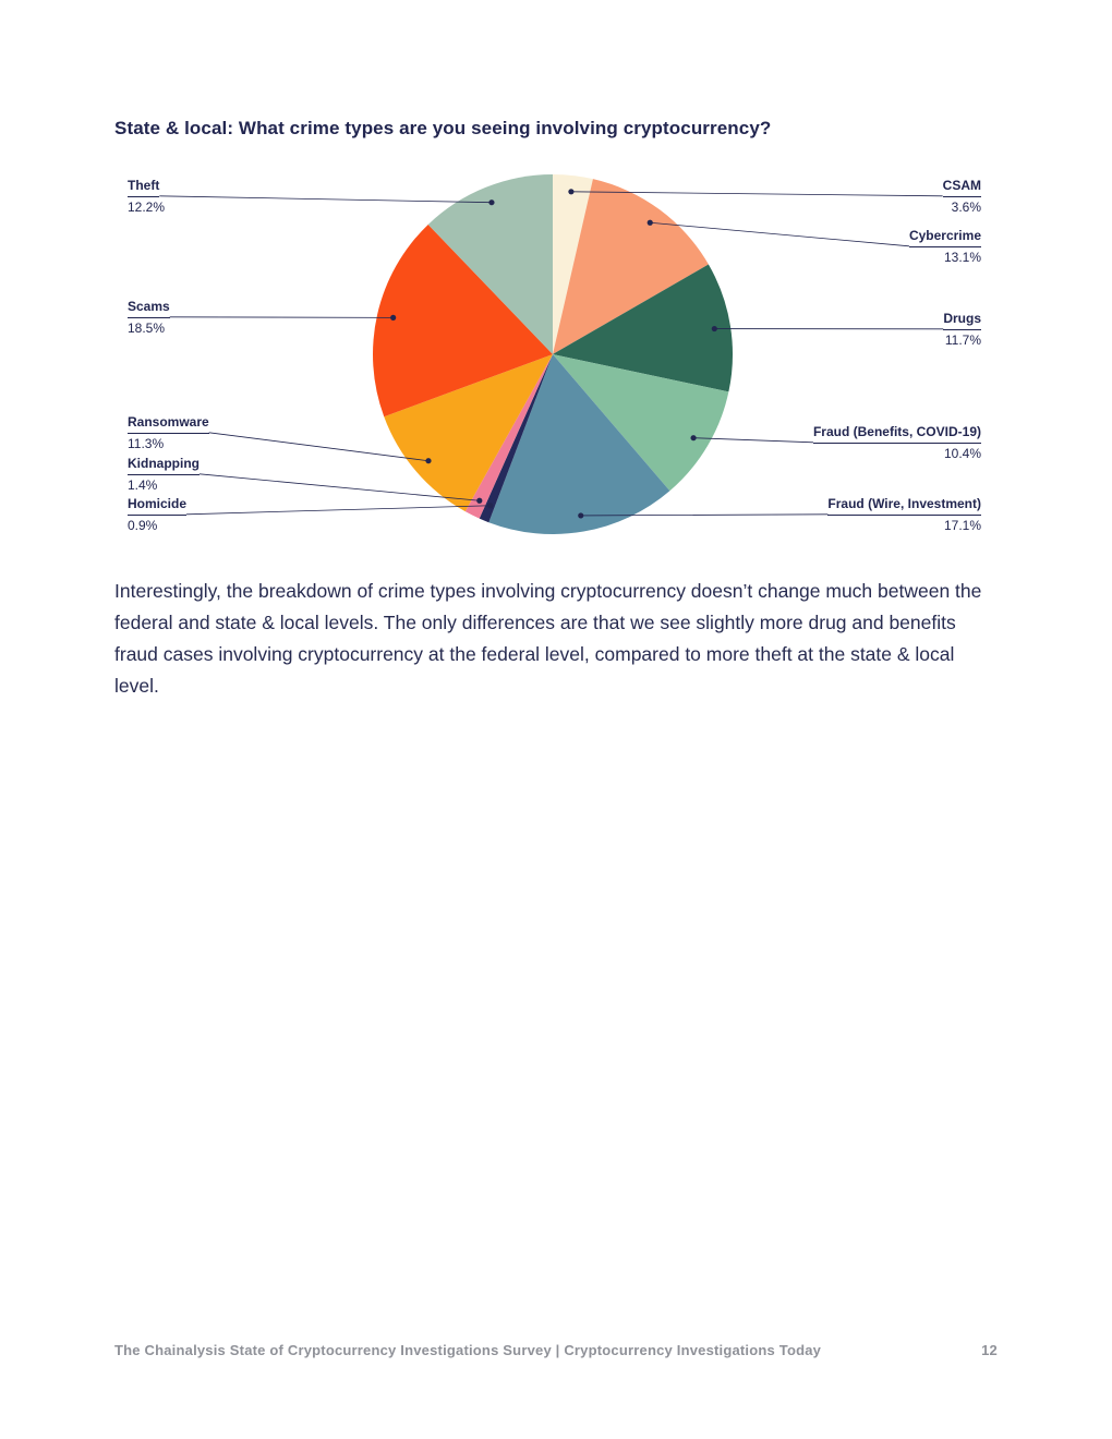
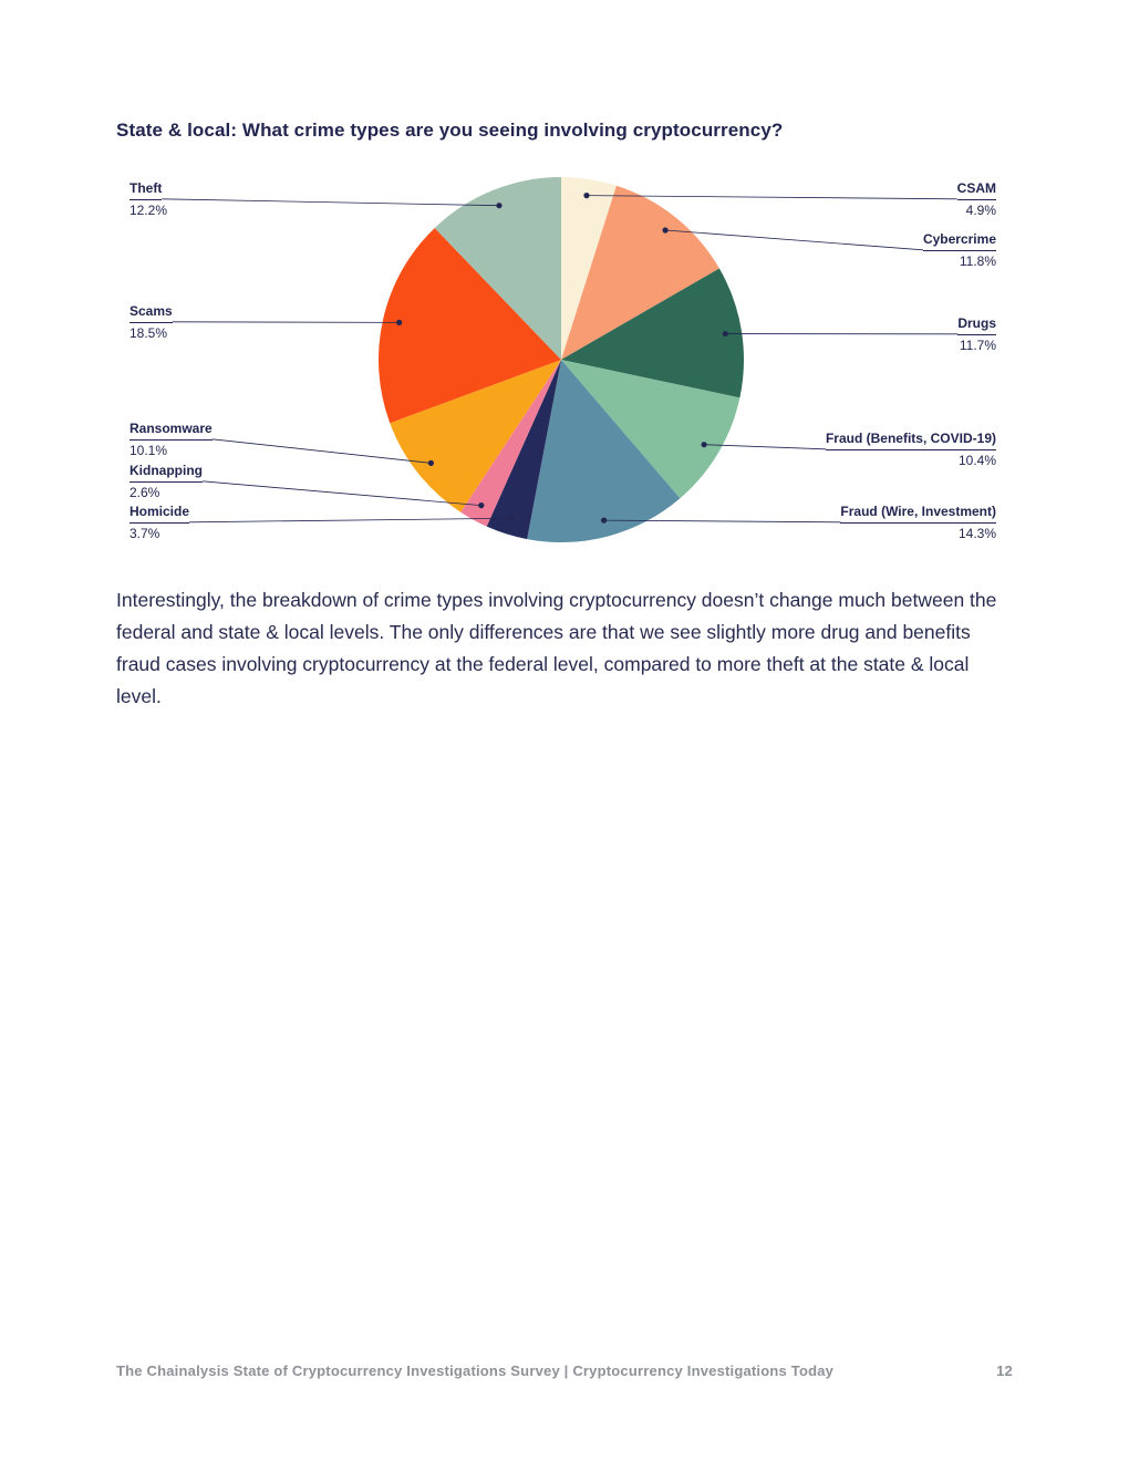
CSAM: 3.6% -> 4.9%
Cybercrime: 13.1% -> 11.8%
Fraud (Wire, Investment): 17.1% -> 14.3%
Homicide: 0.9% -> 3.7%
Kidnapping: 1.4% -> 2.6%
Ransomware: 11.3% -> 10.1%
